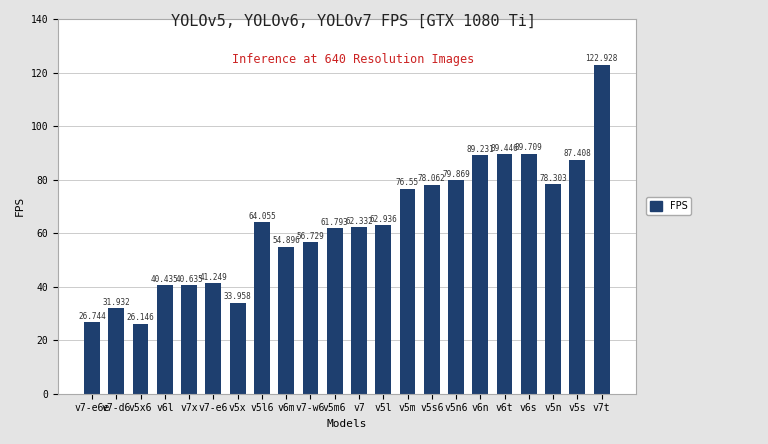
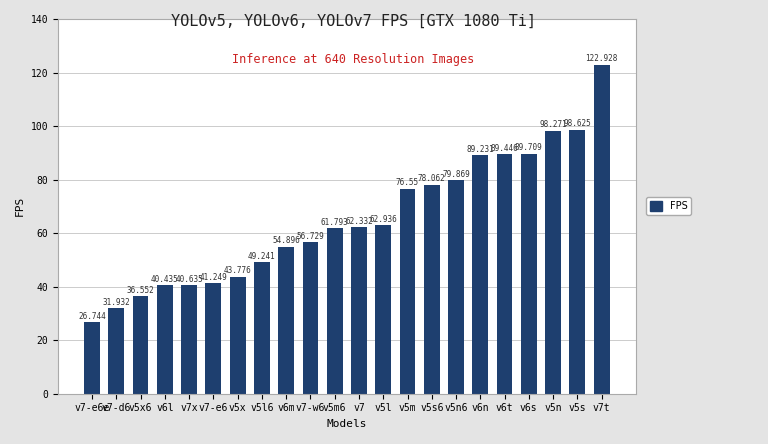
v5x6: 26.146 -> 36.552
v5x: 33.958 -> 43.776
v5l6: 64.055 -> 49.241
v5n: 78.303 -> 98.271
v5s: 87.408 -> 98.625
